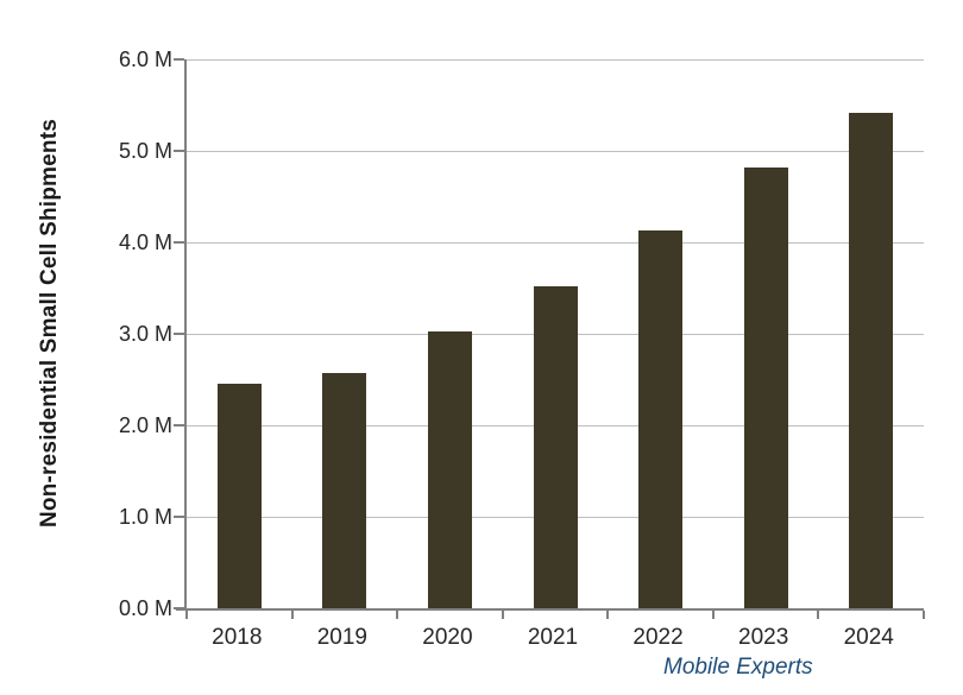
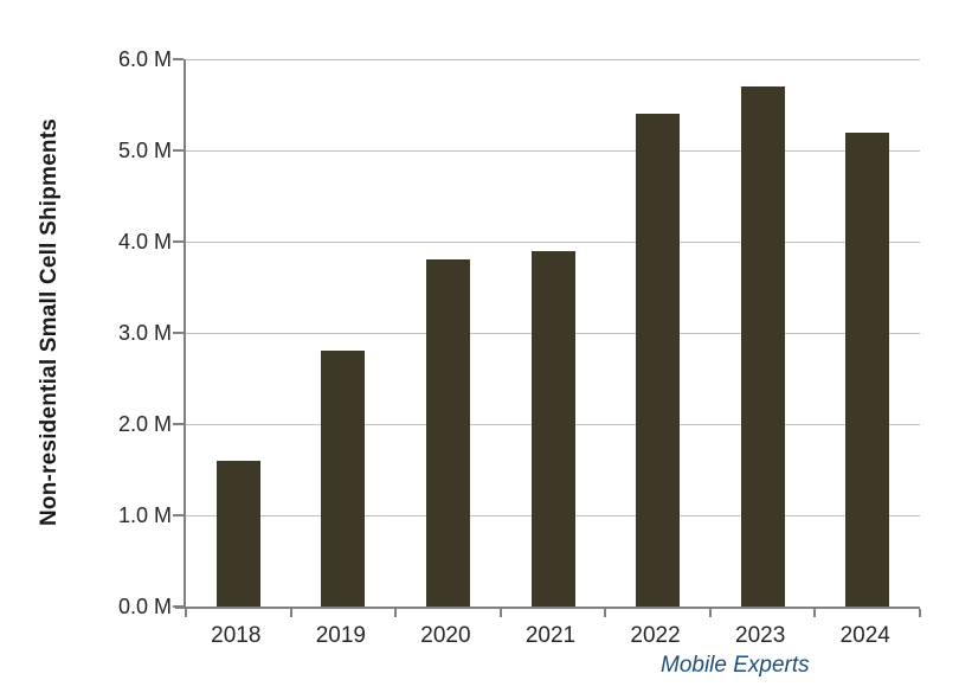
2018: 2.5M -> 1.6M
2019: 2.6M -> 2.8M
2020: 3.0M -> 3.8M
2021: 3.5M -> 3.9M
2022: 4.1M -> 5.4M
2023: 4.8M -> 5.7M
2024: 5.4M -> 5.2M
